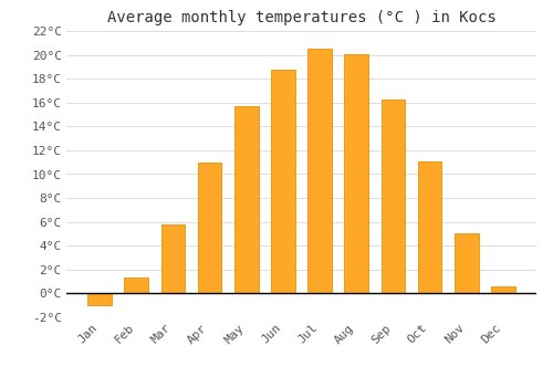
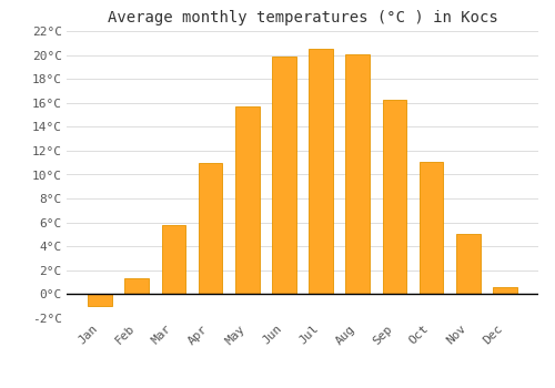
Jun: 18.8°C -> 19.9°C
